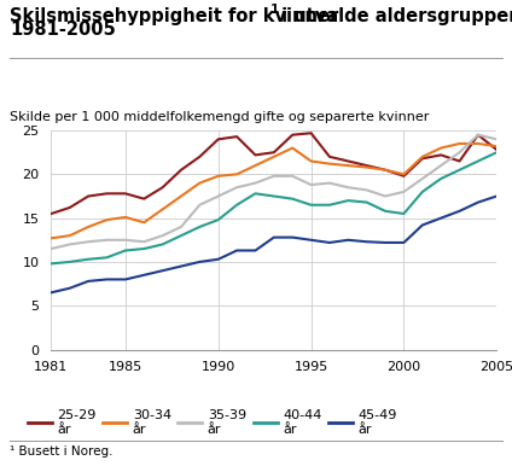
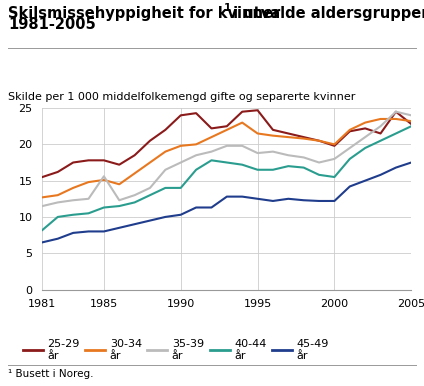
40-44 år/1981: 9.8 -> 8.2
35-39 år/1985: 12.5 -> 15.6
40-44 år/1990: 14.8 -> 14.0
